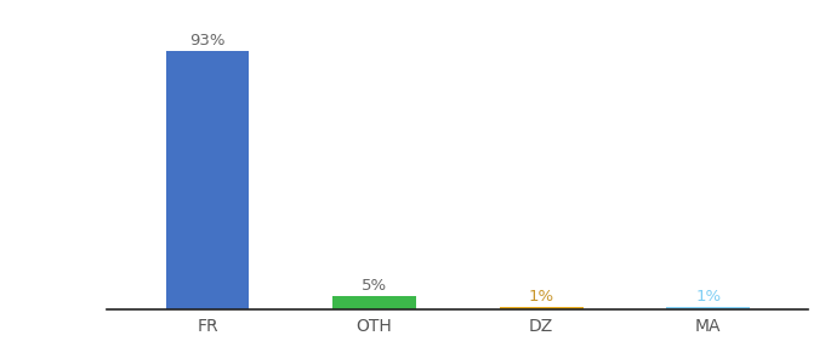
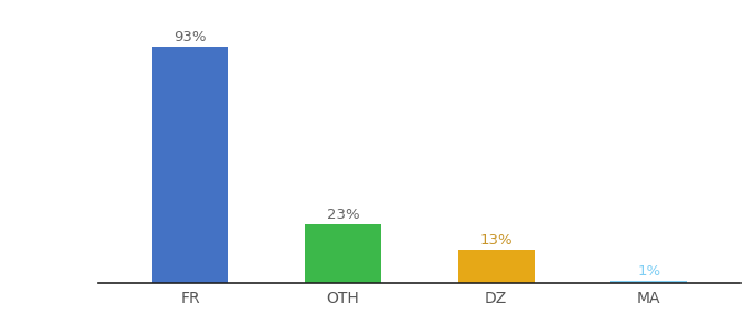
OTH: 5% -> 23%
DZ: 1% -> 13%
